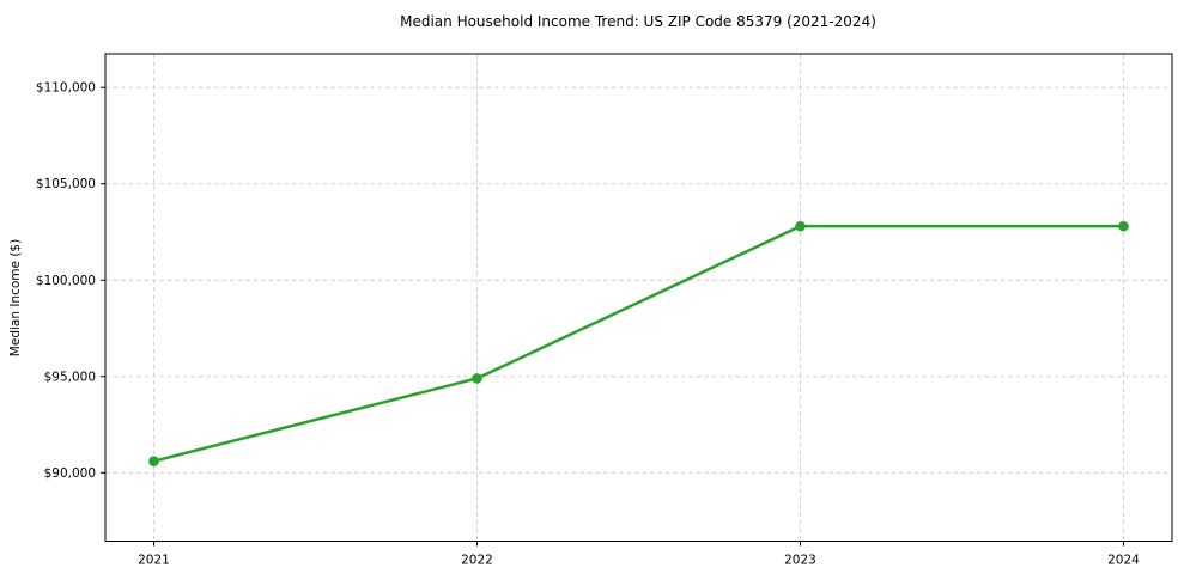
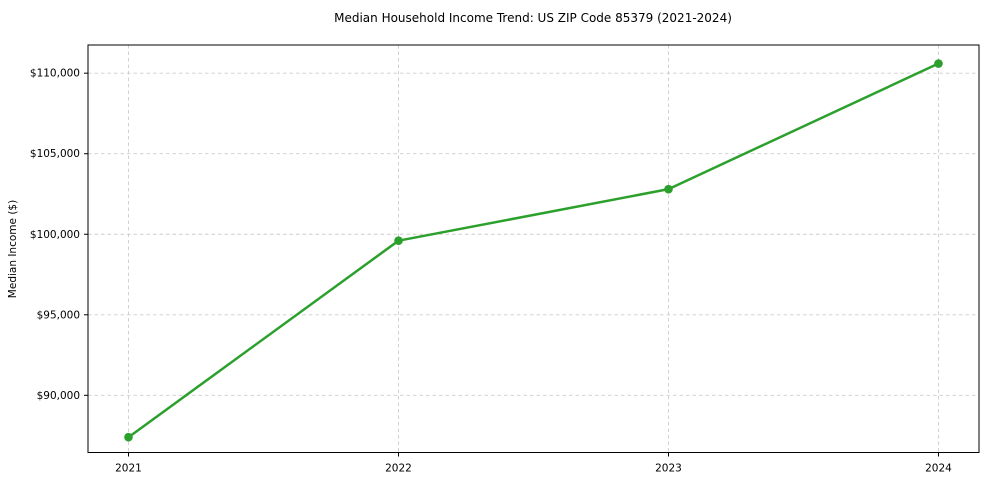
2021: $90600 -> $87400
2022: $94900 -> $99600
2024: $102800 -> $110600
